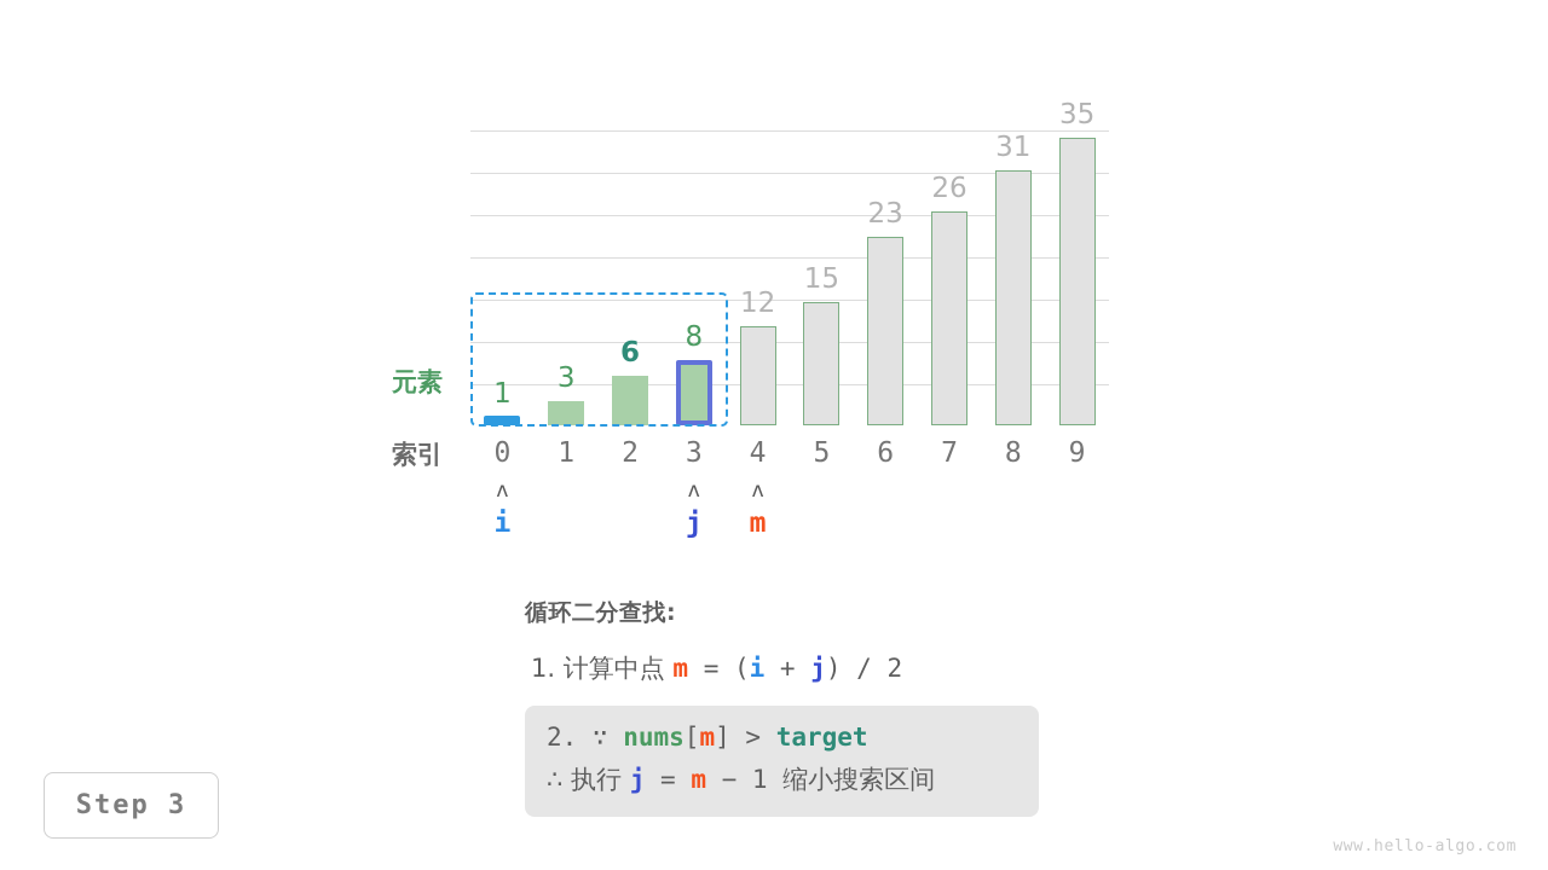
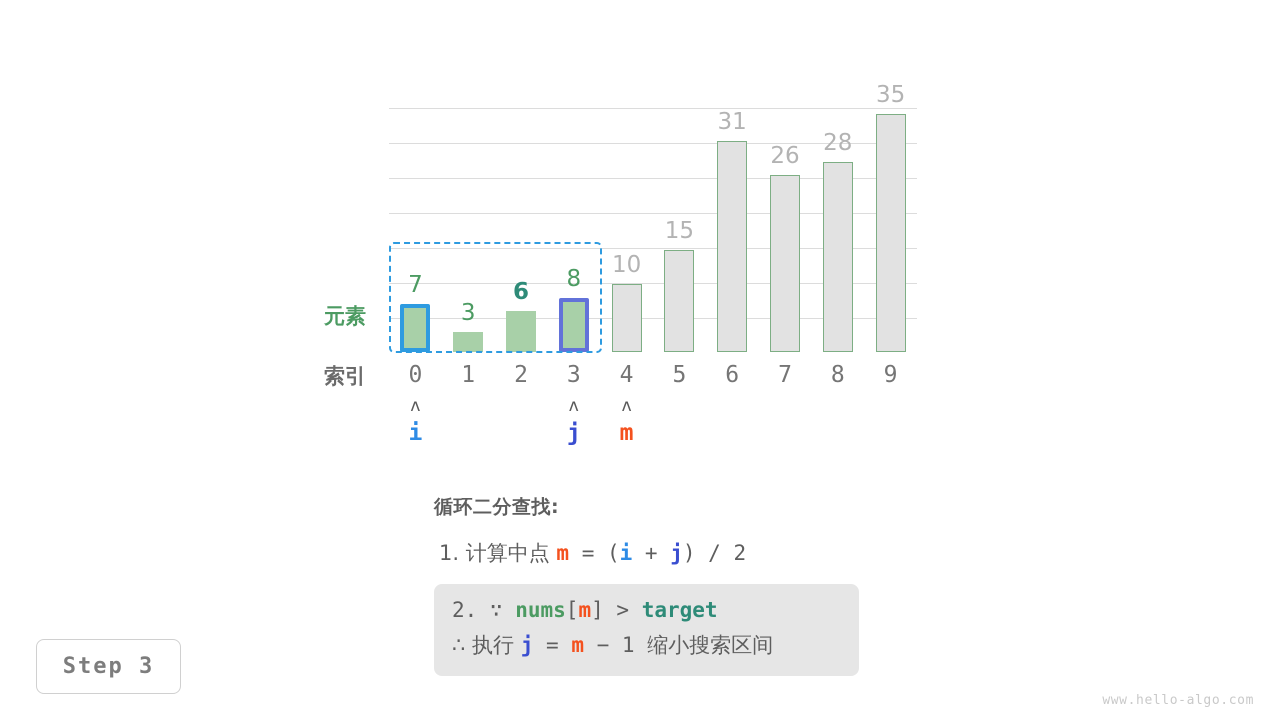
0: 1 -> 7
4: 12 -> 10
6: 23 -> 31
8: 31 -> 28
